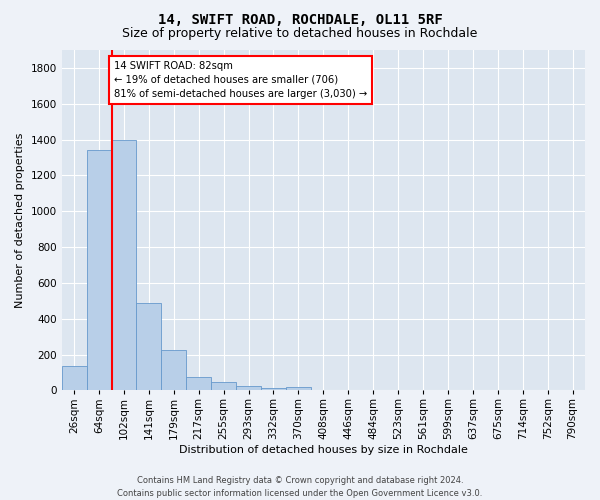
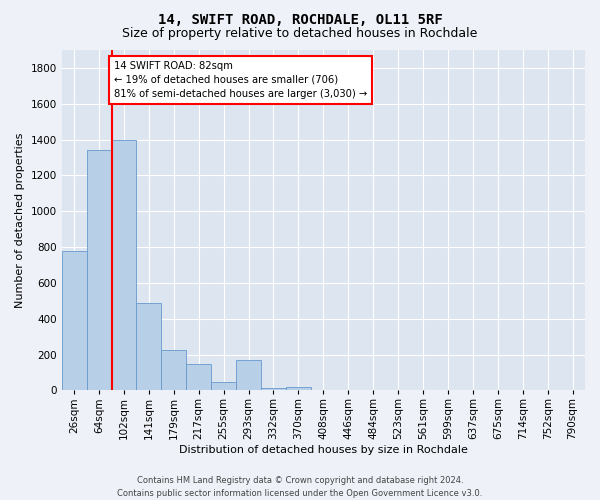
26sqm: 140 -> 780
217sqm: 80 -> 150
293sqm: 20 -> 170
